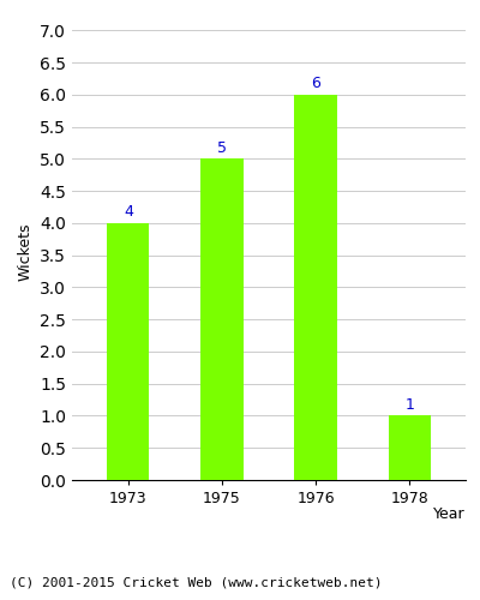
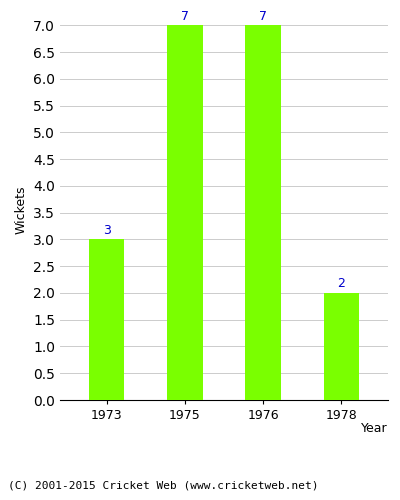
1973: 4 -> 3
1975: 5 -> 7
1976: 6 -> 7
1978: 1 -> 2
